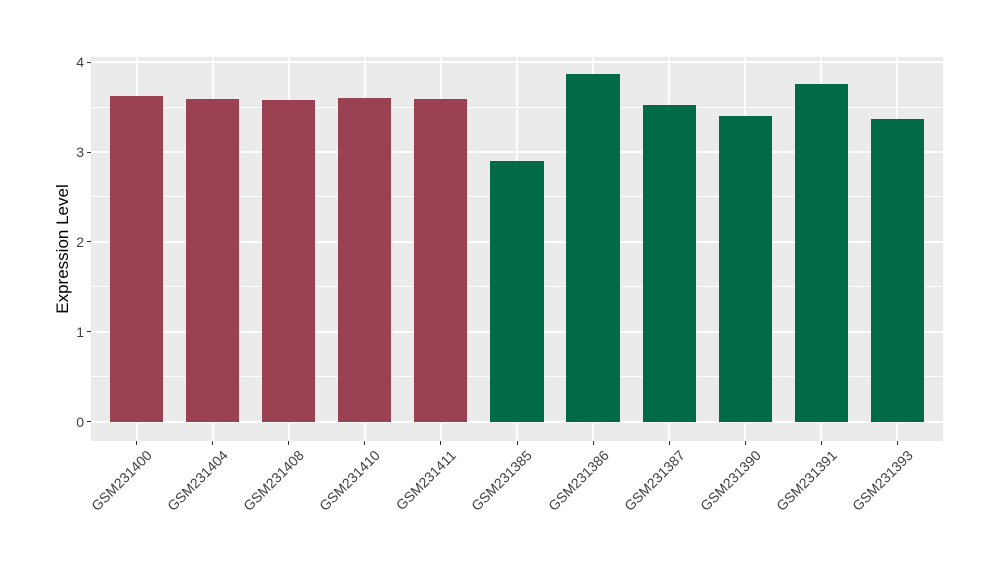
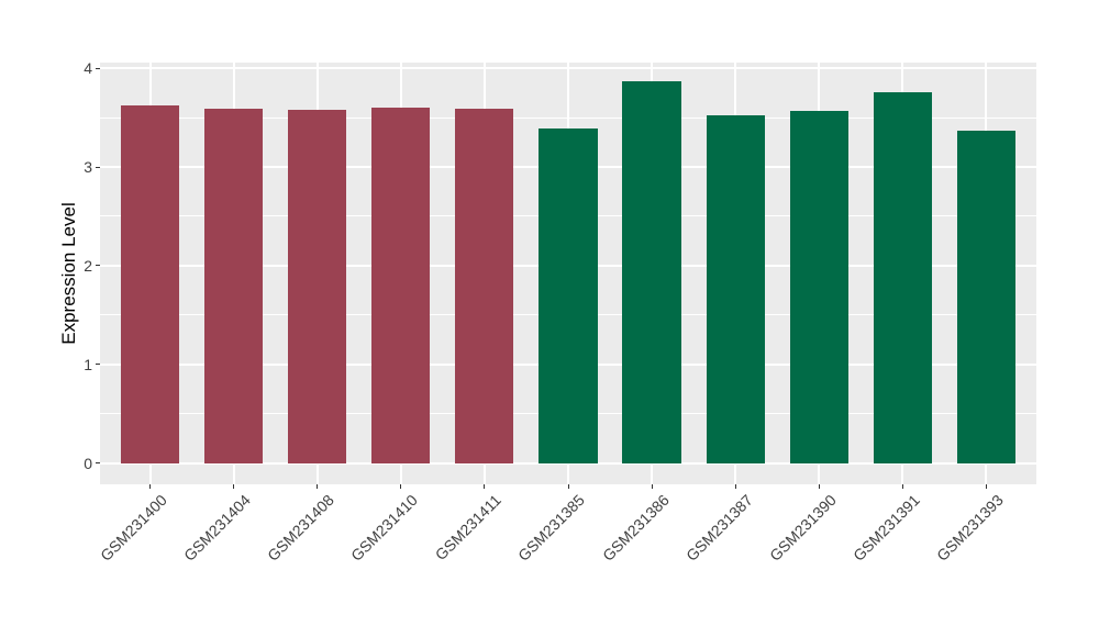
GSM231385: 2.9 -> 3.4
GSM231390: 3.4 -> 3.6
